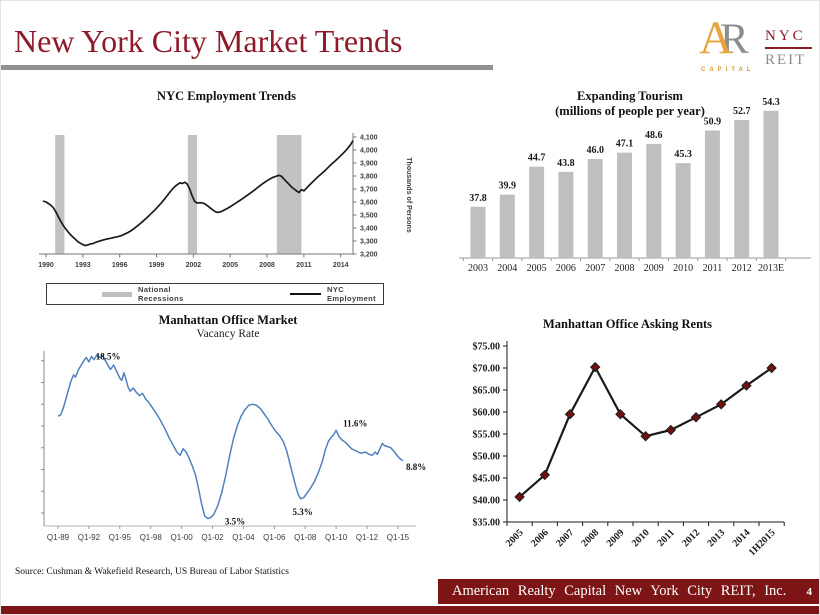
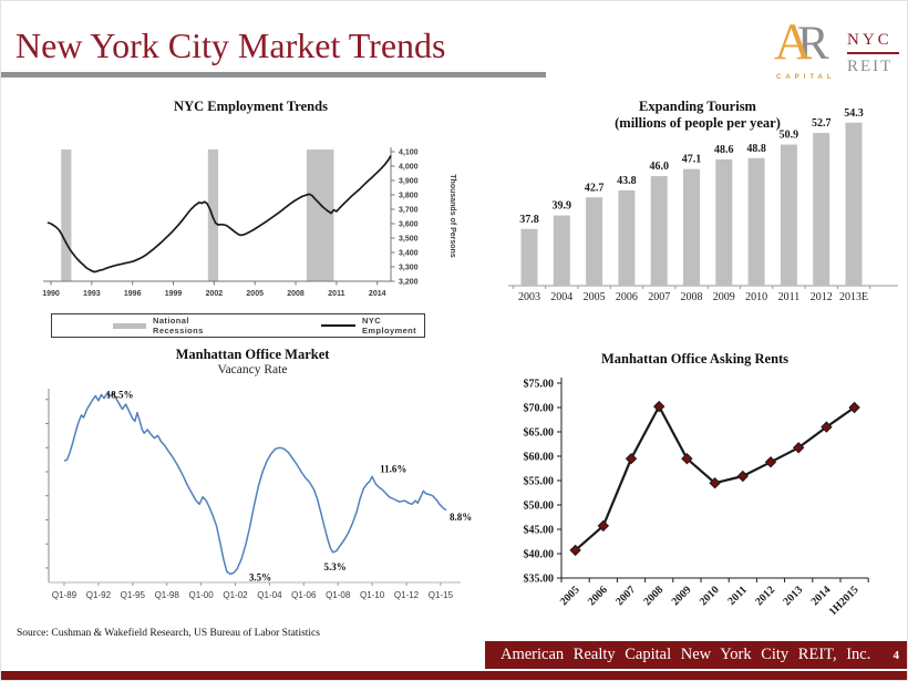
Expanding Tourism/2005: 44.7 -> 42.7
Expanding Tourism/2010: 45.3 -> 48.8
